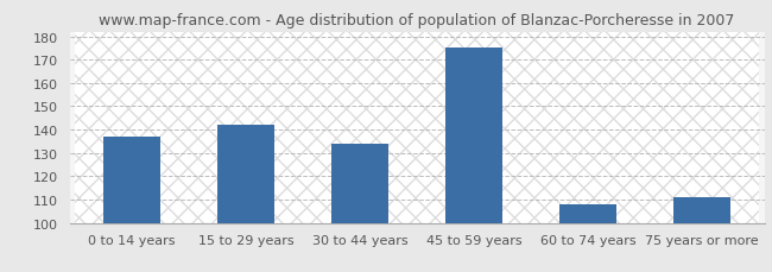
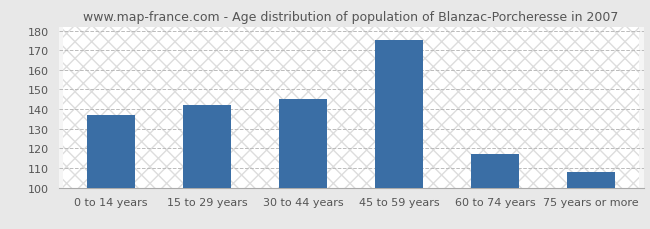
30 to 44 years: 134 -> 145
60 to 74 years: 108 -> 117
75 years or more: 111 -> 108
